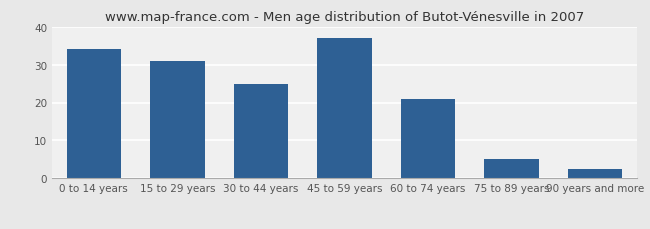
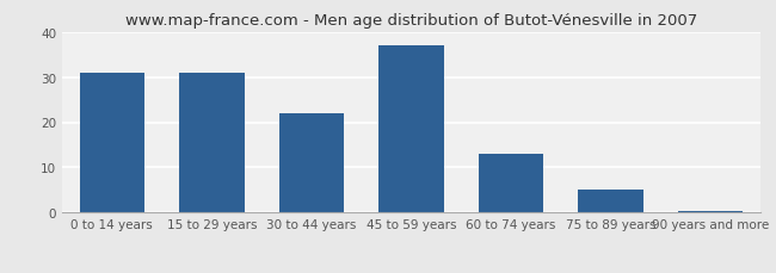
0 to 14 years: 34.0 -> 31.0
30 to 44 years: 25.0 -> 22.0
60 to 74 years: 21.0 -> 13.0
90 years and more: 2.5 -> 0.5
